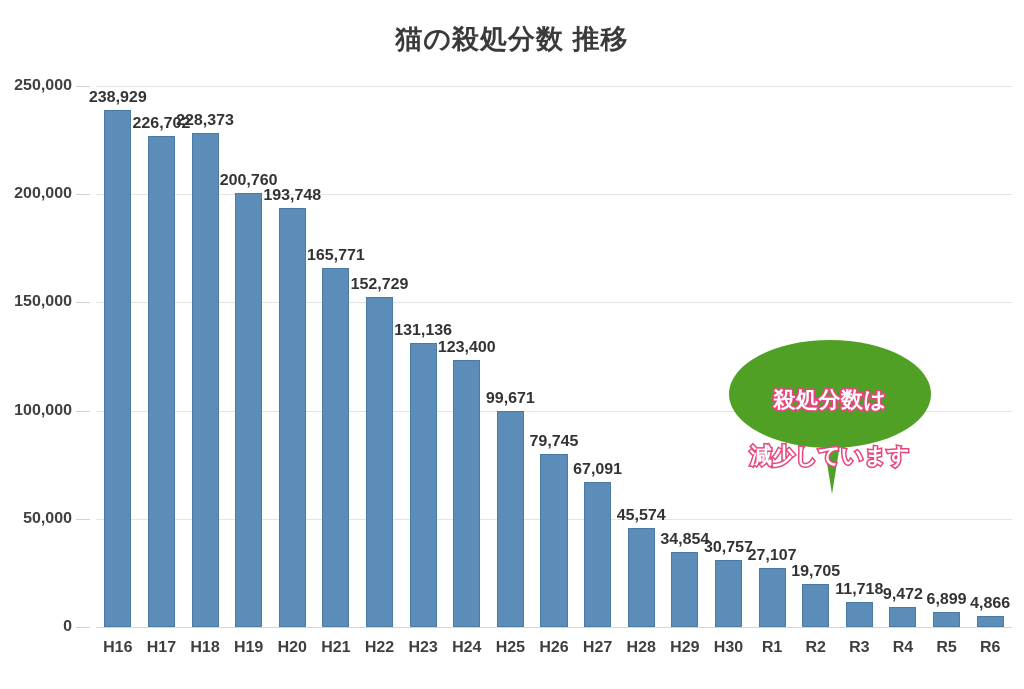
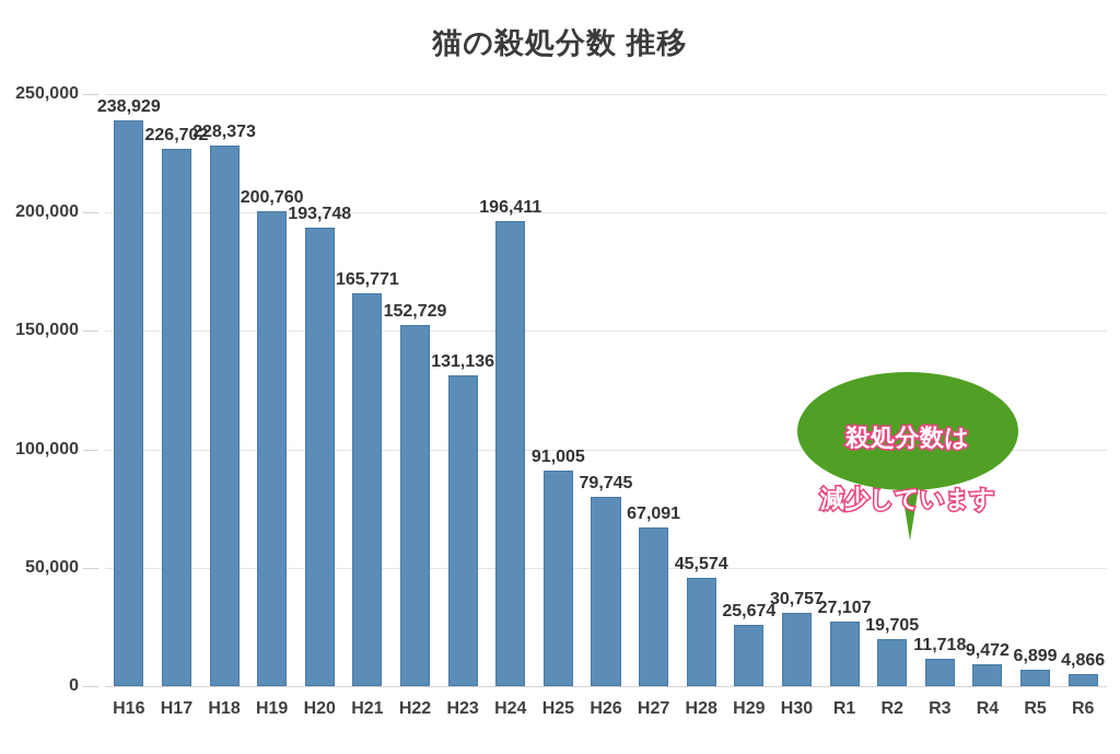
H24: 123,400 -> 196,411
H25: 99,671 -> 91,005
H29: 34,854 -> 25,674
